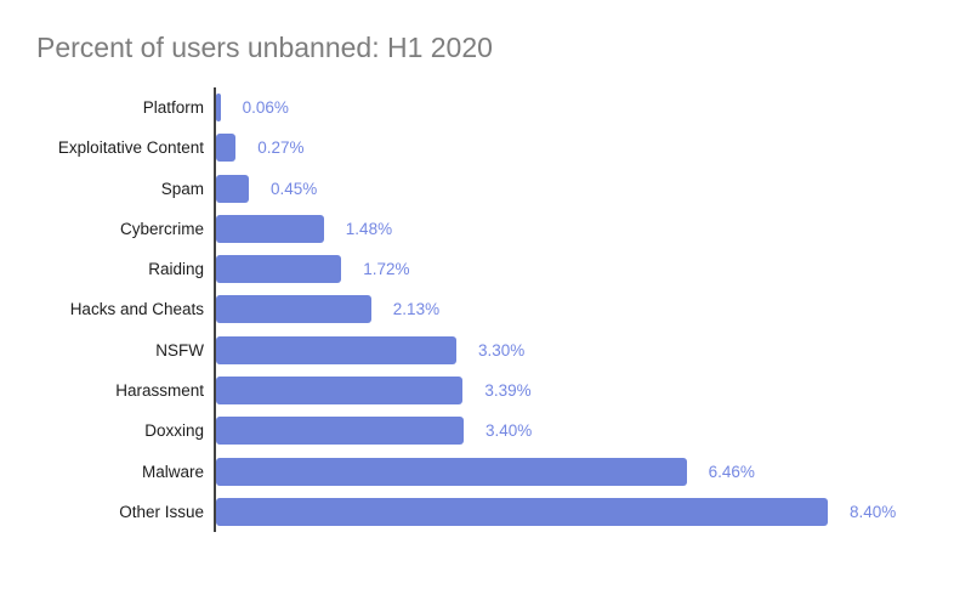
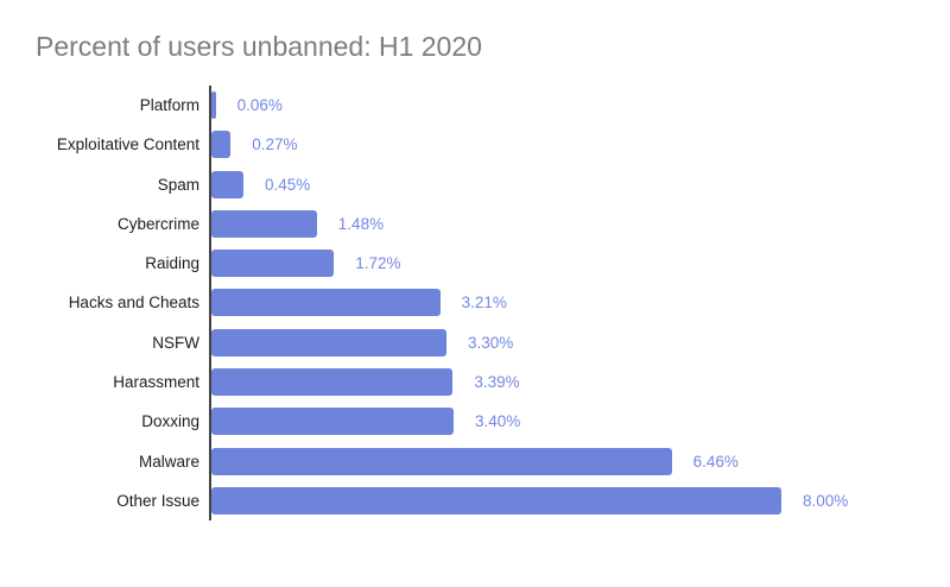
Hacks and Cheats: 2.13% -> 3.21%
Other Issue: 8.40% -> 8.00%
